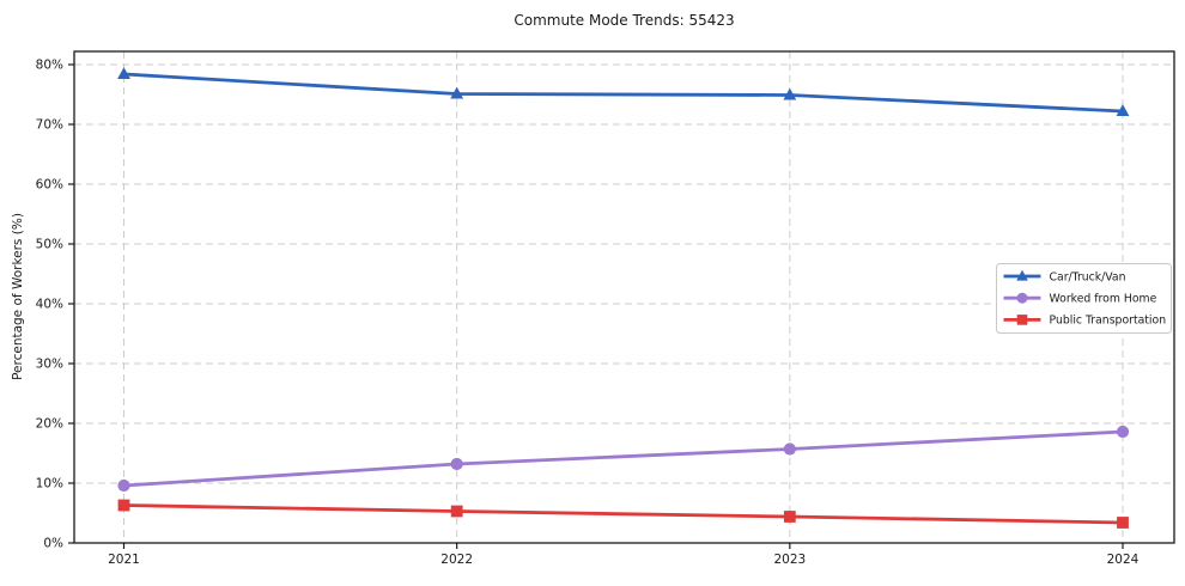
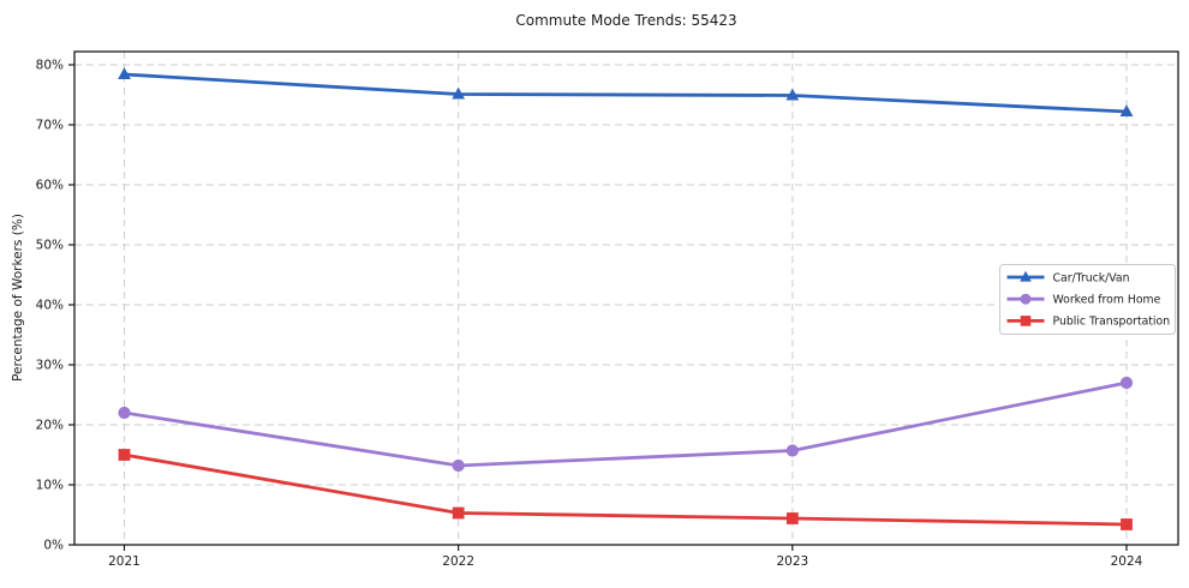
Worked from Home/2021: 10% -> 22%
Public Transportation/2021: 6% -> 15%
Worked from Home/2024: 19% -> 27%
